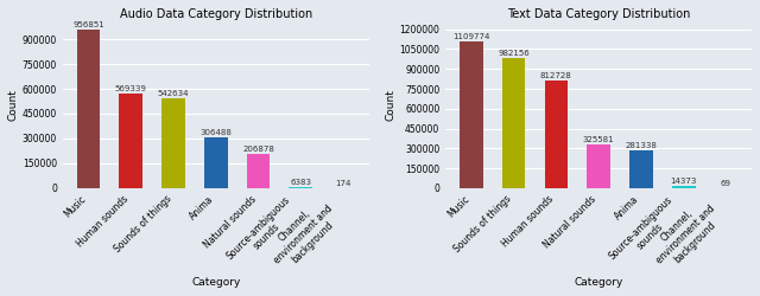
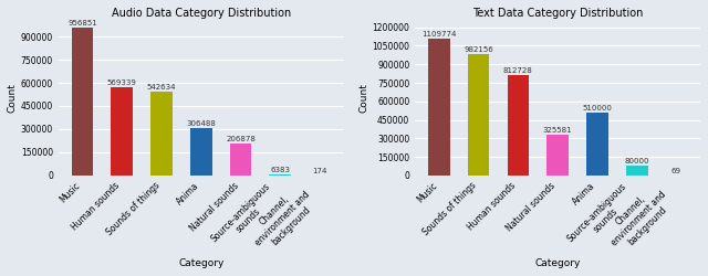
Text Data Category Distribution/Anima: 280000 -> 510000
Text Data Category Distribution/Source-ambiguous sounds: 10000 -> 80000
